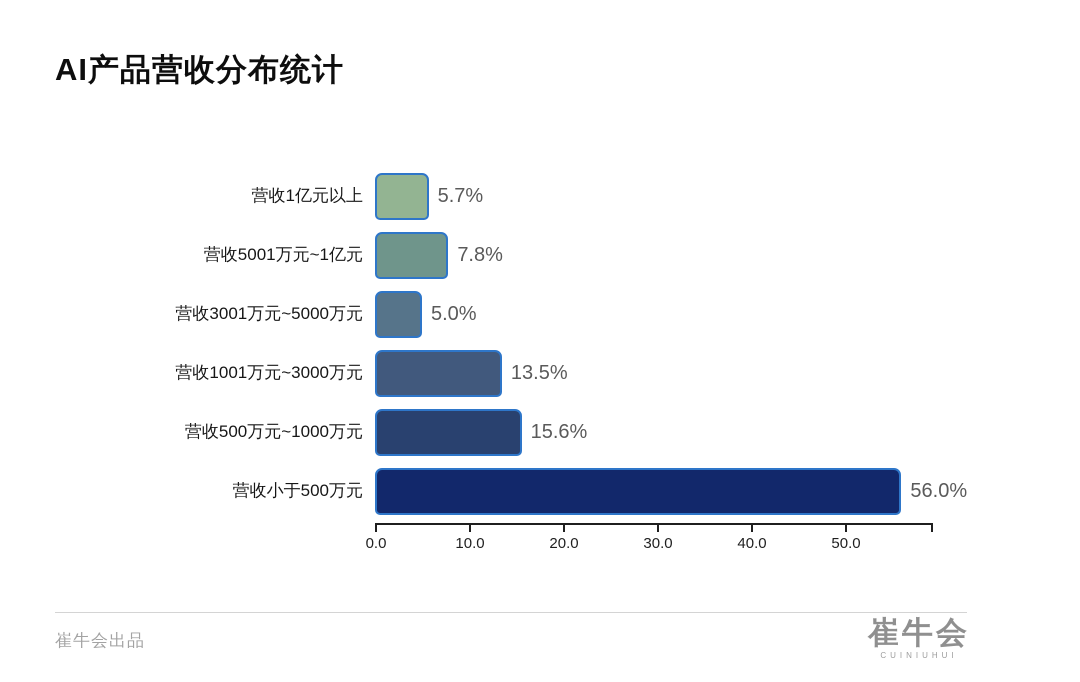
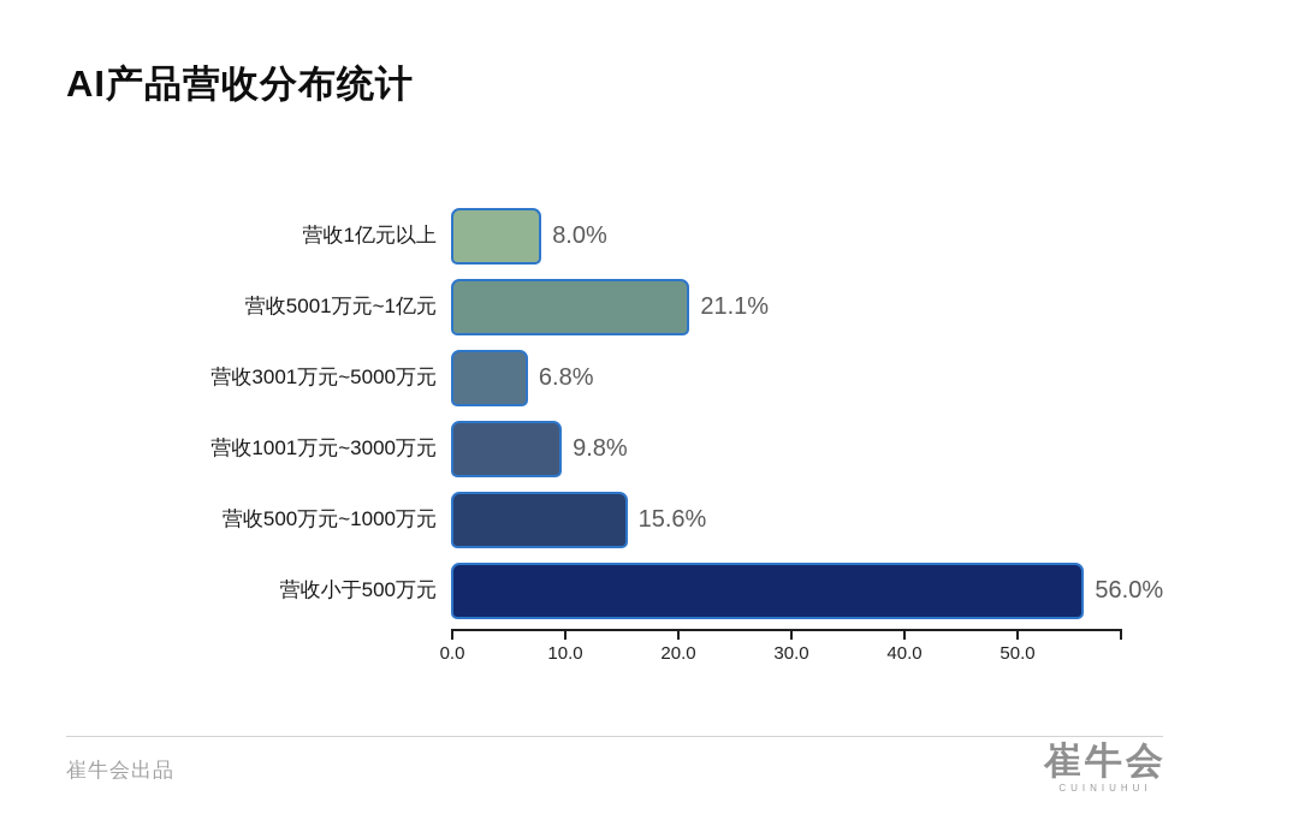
营收1亿元以上: 5.7% -> 8.0%
营收5001万元~1亿元: 7.8% -> 21.1%
营收3001万元~5000万元: 5.0% -> 6.8%
营收1001万元~3000万元: 13.5% -> 9.8%
